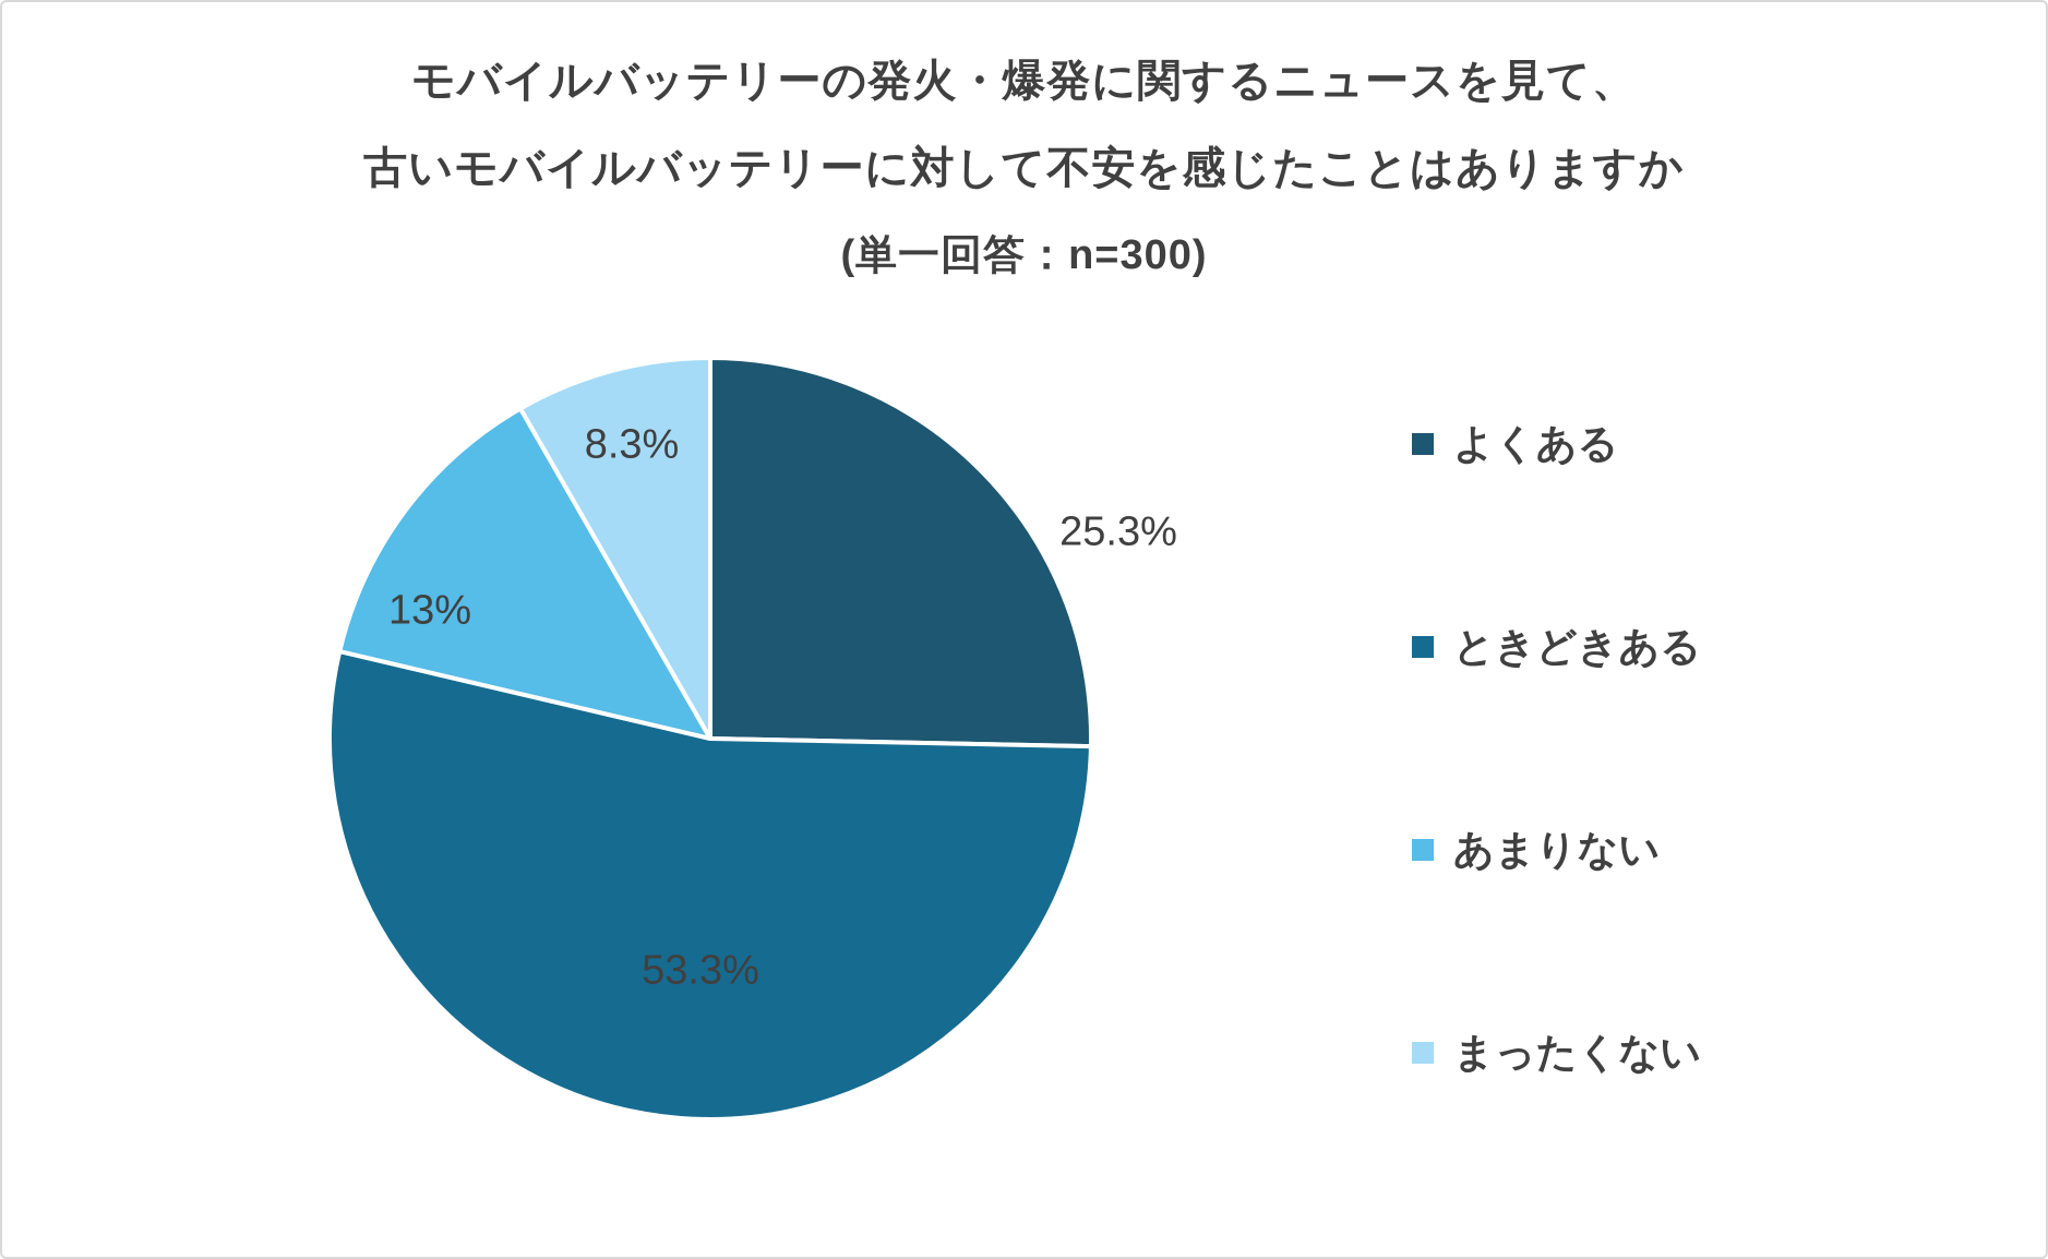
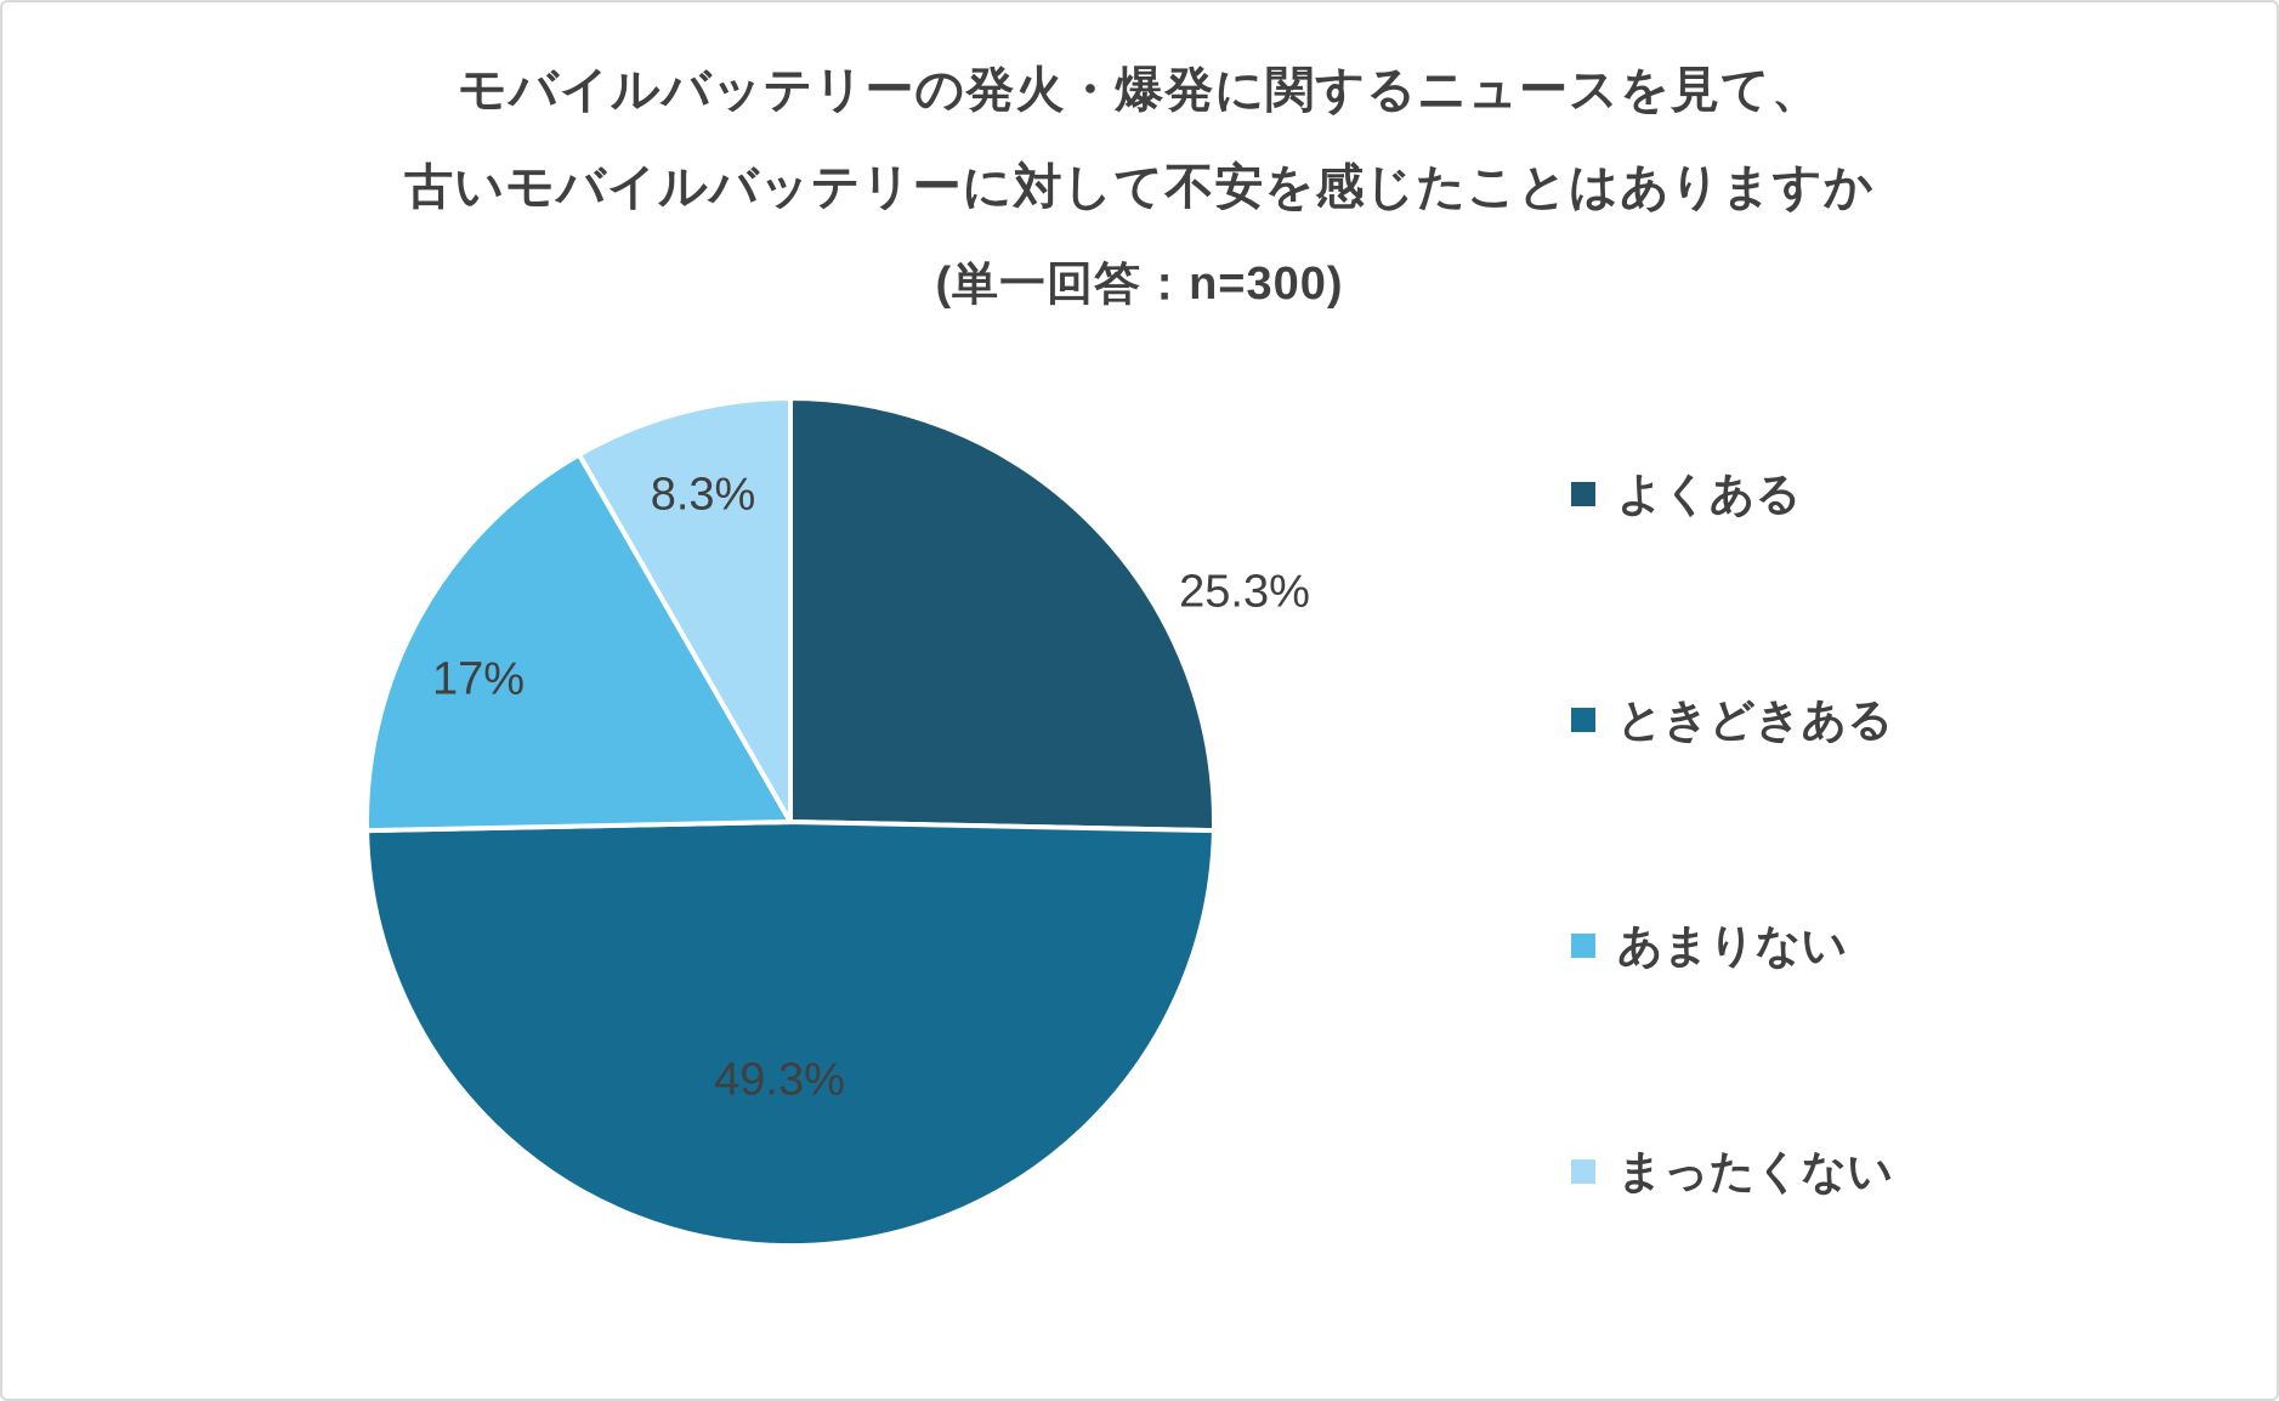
ときどきある: 53.3% -> 49.3%
あまりない: 13% -> 17%
